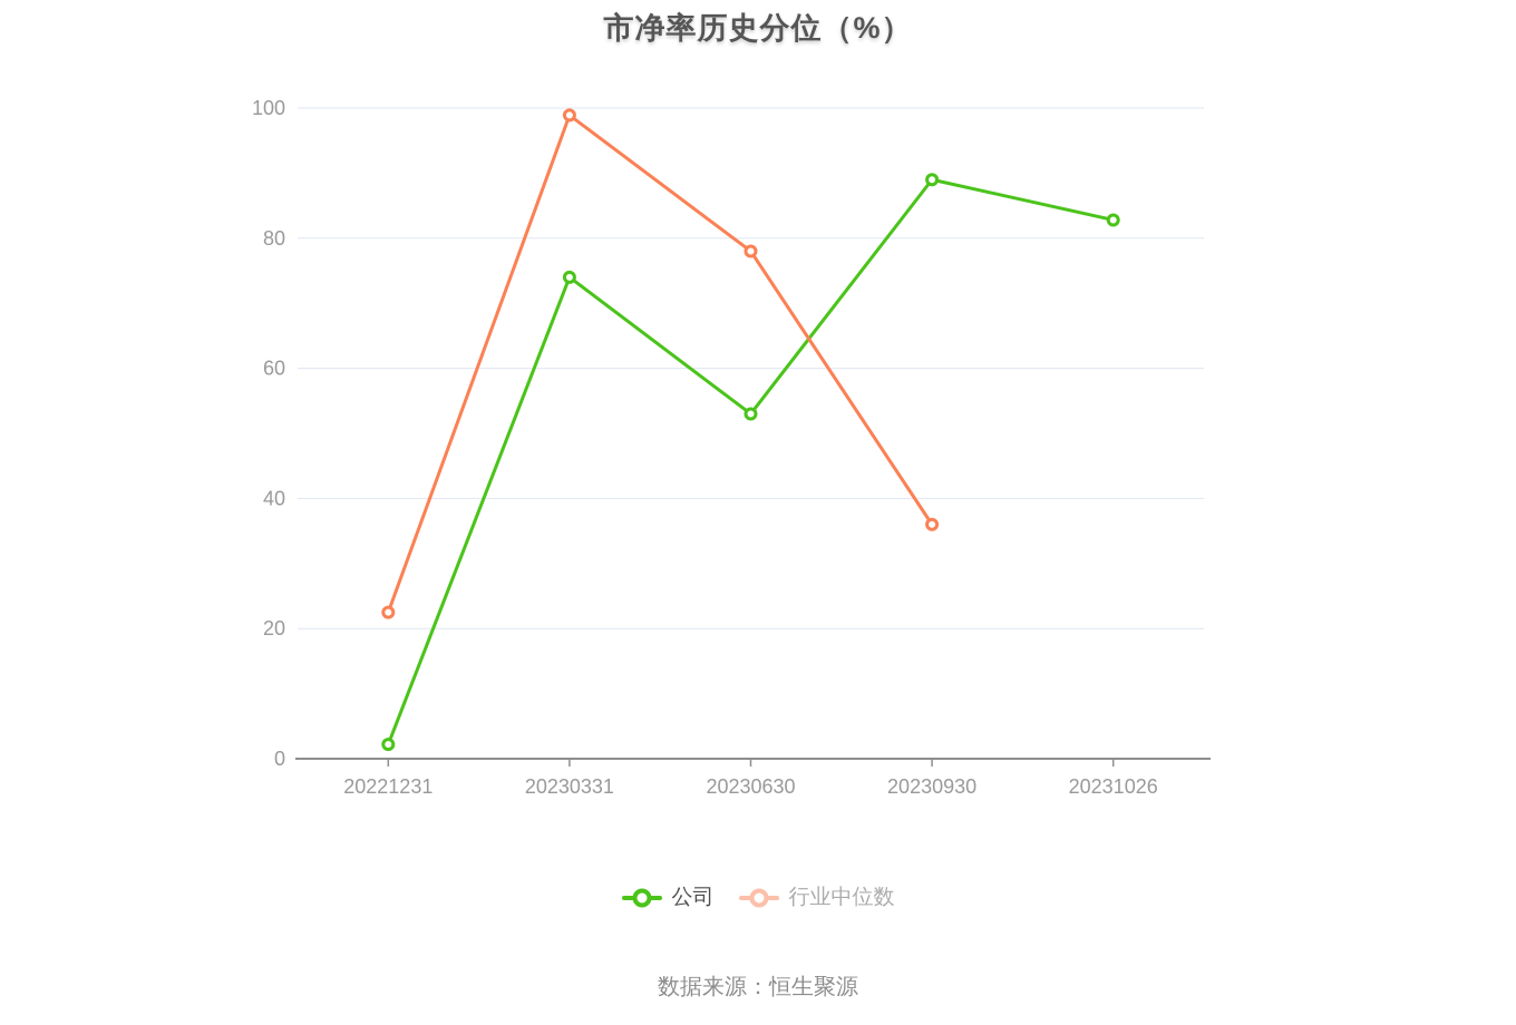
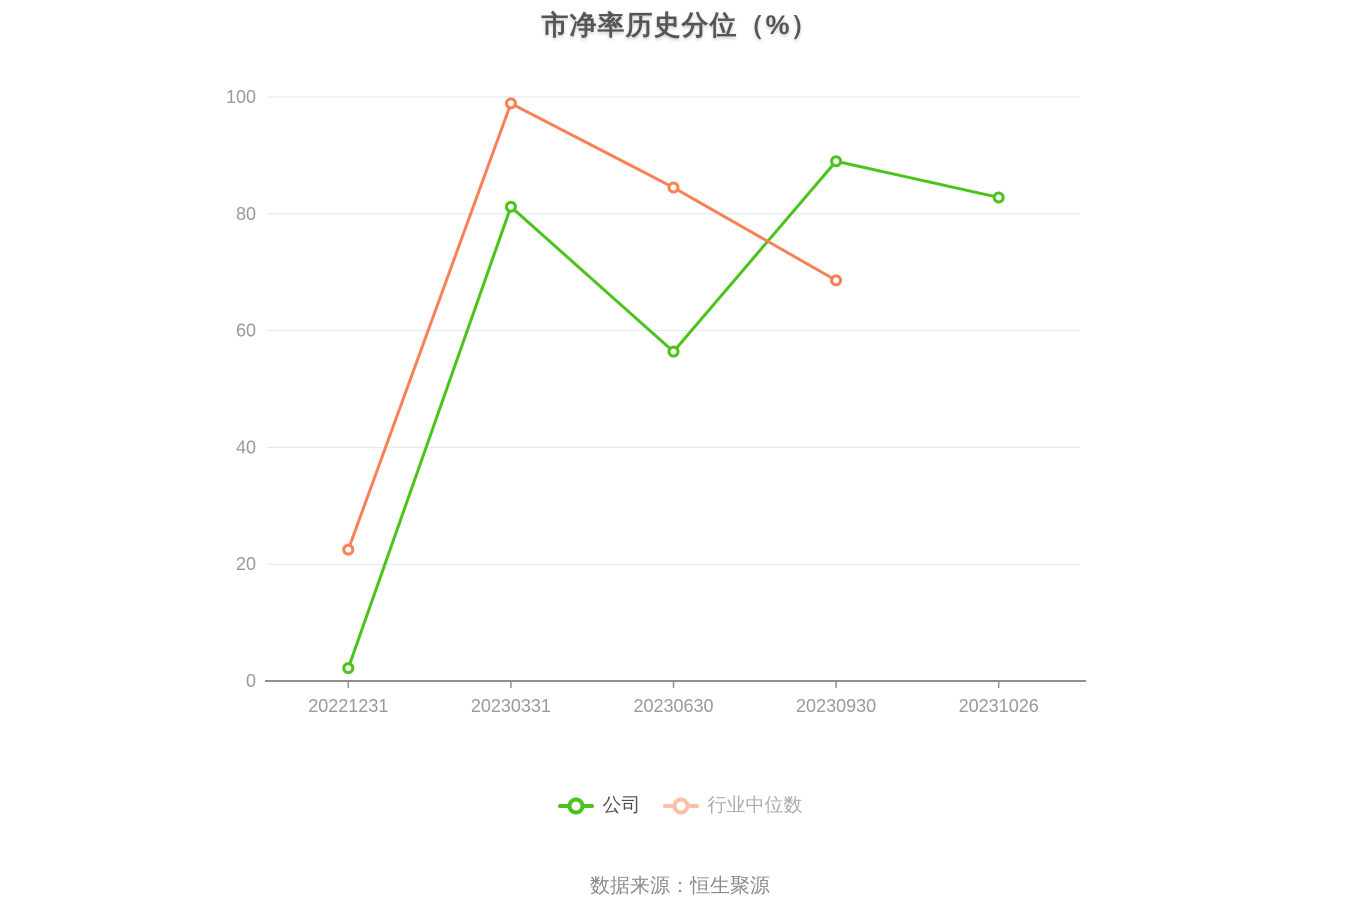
公司/20230331: 74 -> 81
公司/20230630: 53 -> 56
行业中位数/20230630: 78 -> 84
行业中位数/20230930: 36 -> 69
